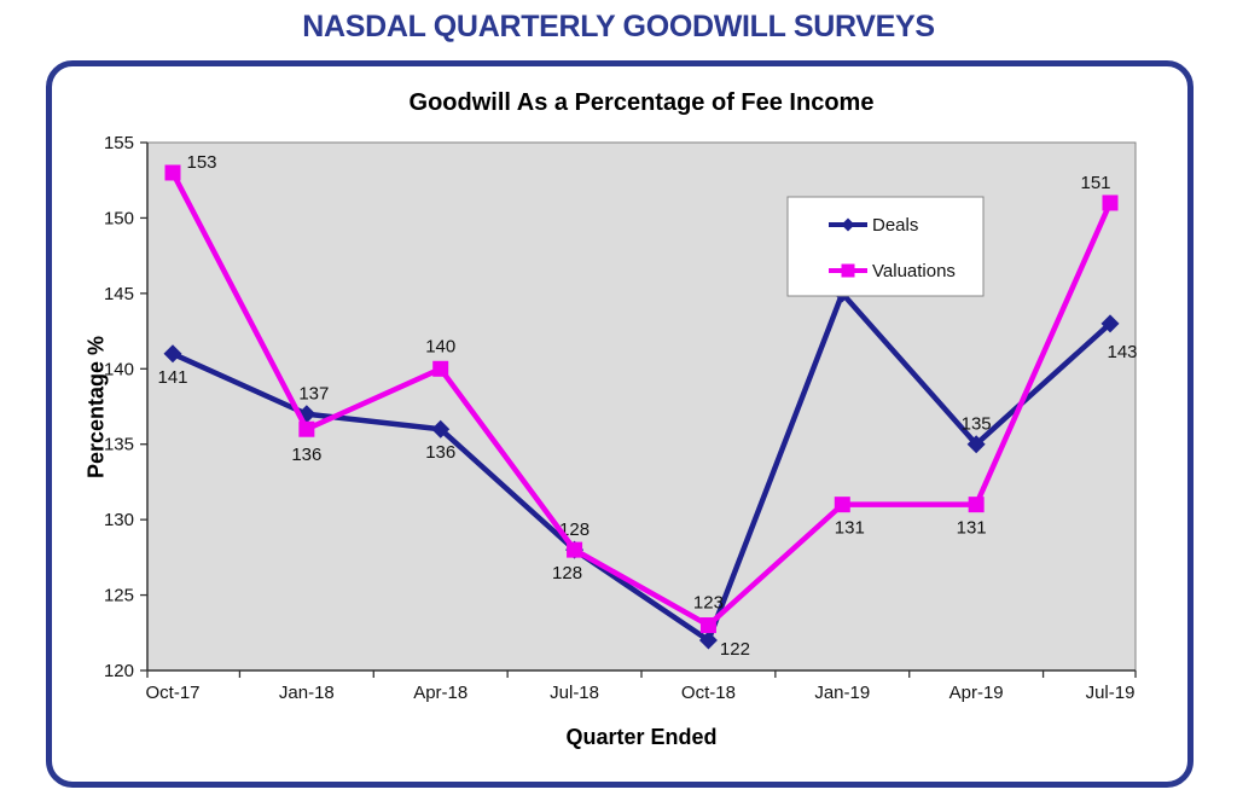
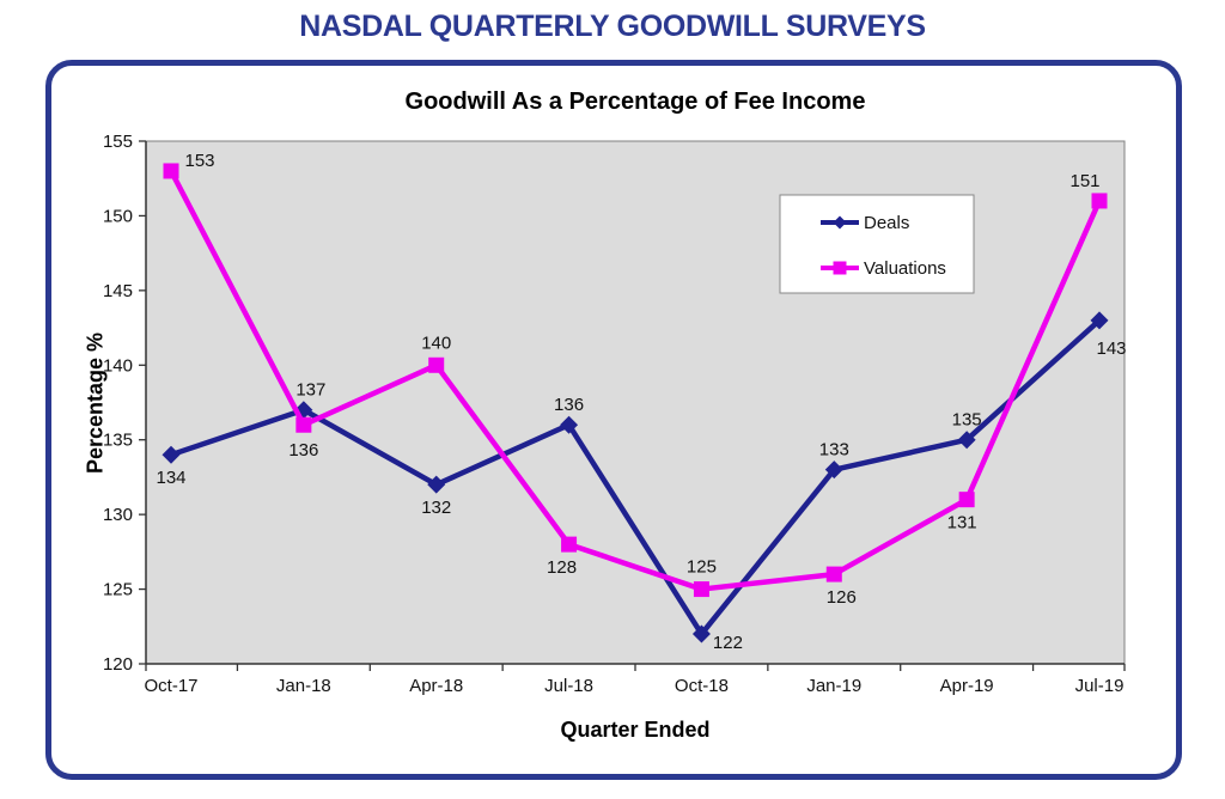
Deals/Oct-17: 141 -> 134
Deals/Apr-18: 136 -> 132
Deals/Jul-18: 128 -> 136
Valuations/Oct-18: 123 -> 125
Deals/Jan-19: 145 -> 133
Valuations/Jan-19: 131 -> 126
